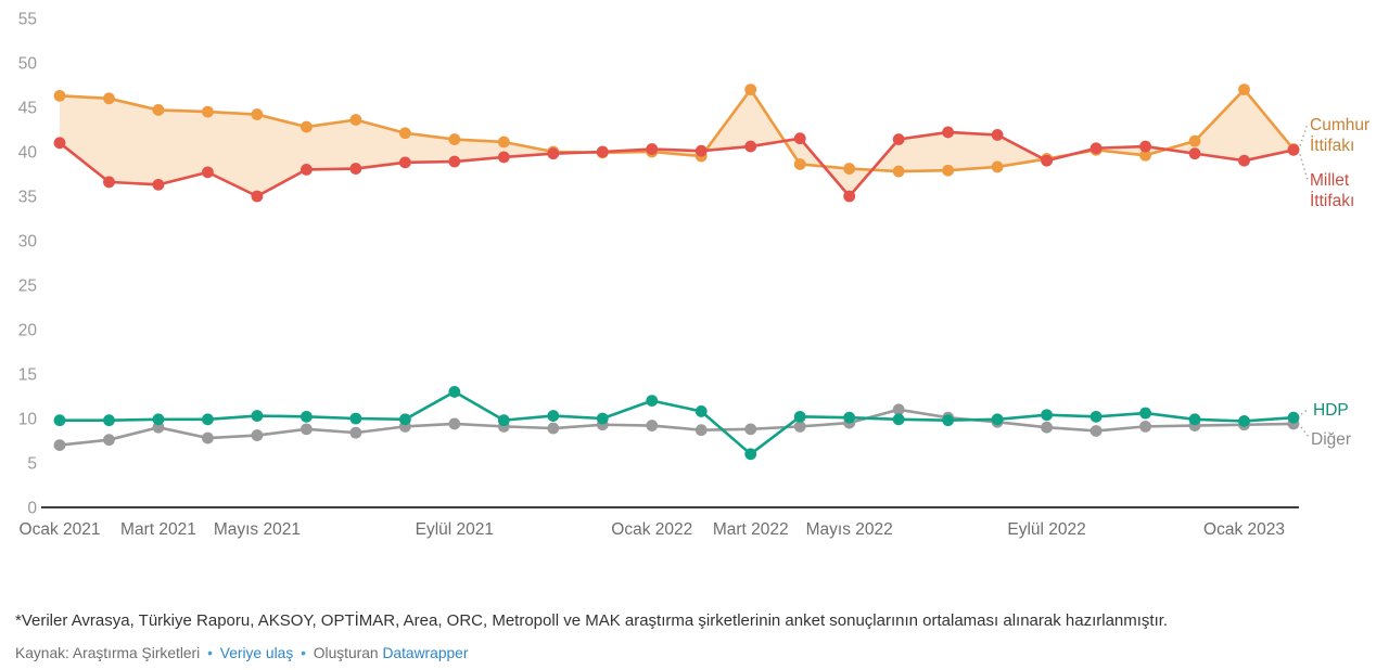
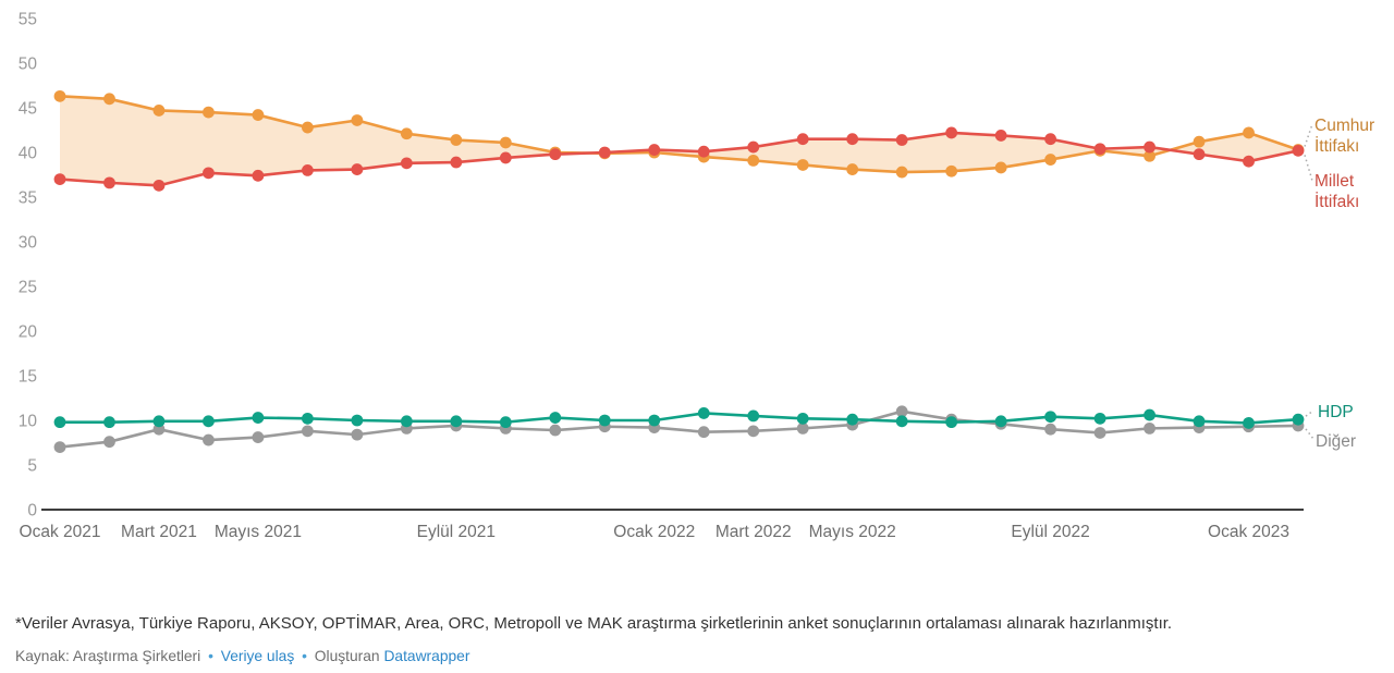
Millet İttifakı/Ocak 2021: 41 -> 37
Millet İttifakı/Mayıs 2021: 35 -> 37
HDP/Eylül 2021: 13 -> 10
HDP/Ocak 2022: 12 -> 10
Cumhur İttifakı/Mart 2022: 47 -> 39
HDP/Mart 2022: 6 -> 10
Millet İttifakı/Mayıs 2022: 35 -> 42
Millet İttifakı/Eylül 2022: 39 -> 42
Cumhur İttifakı/Ocak 2023: 47 -> 42
